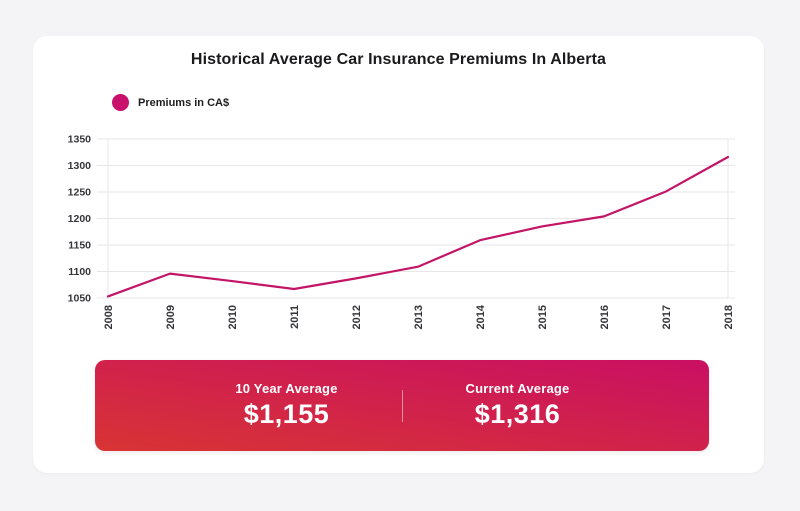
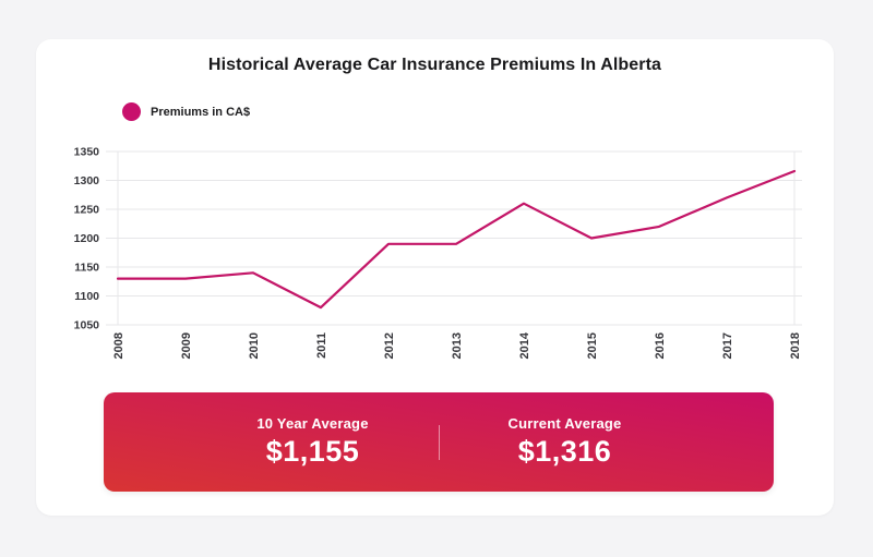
2008: 1050 -> 1130
2009: 1100 -> 1130
2010: 1080 -> 1140
2011: 1070 -> 1080
2012: 1090 -> 1190
2013: 1110 -> 1190
2014: 1160 -> 1260
2015: 1180 -> 1200
2016: 1200 -> 1220
2017: 1250 -> 1270
